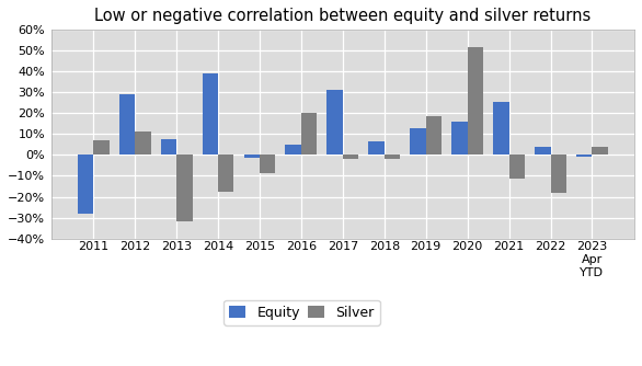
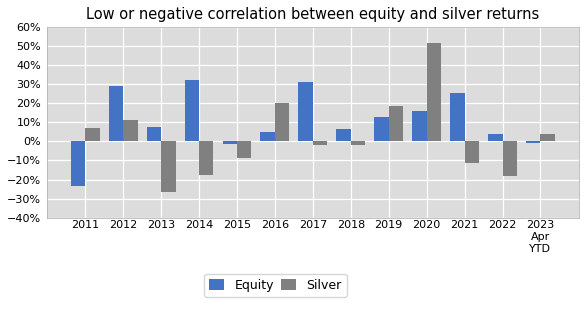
Equity/2011: -28% -> -23%
Silver/2013: -32% -> -27%
Equity/2014: 39% -> 33%
